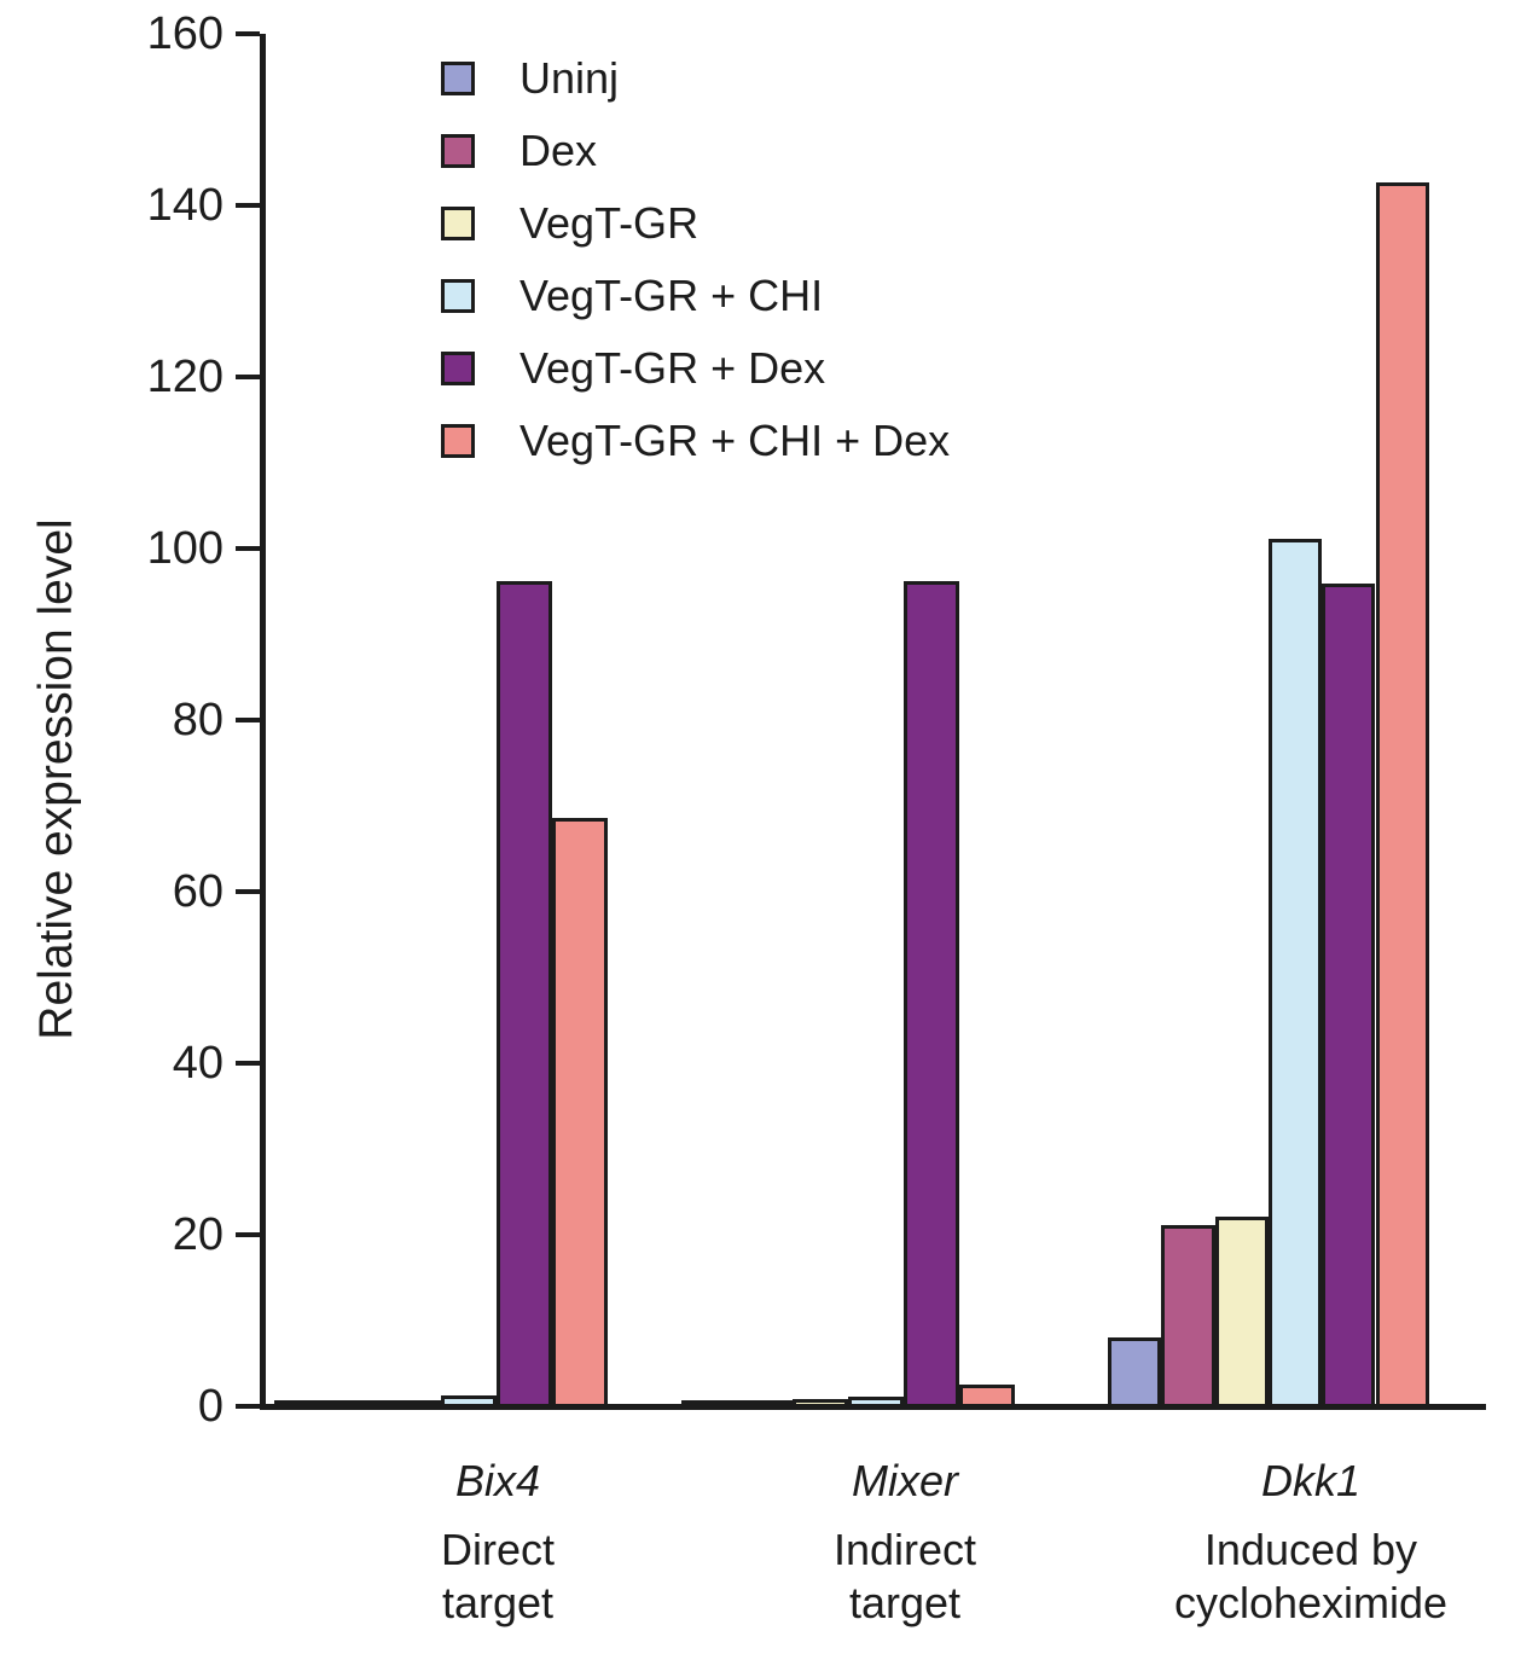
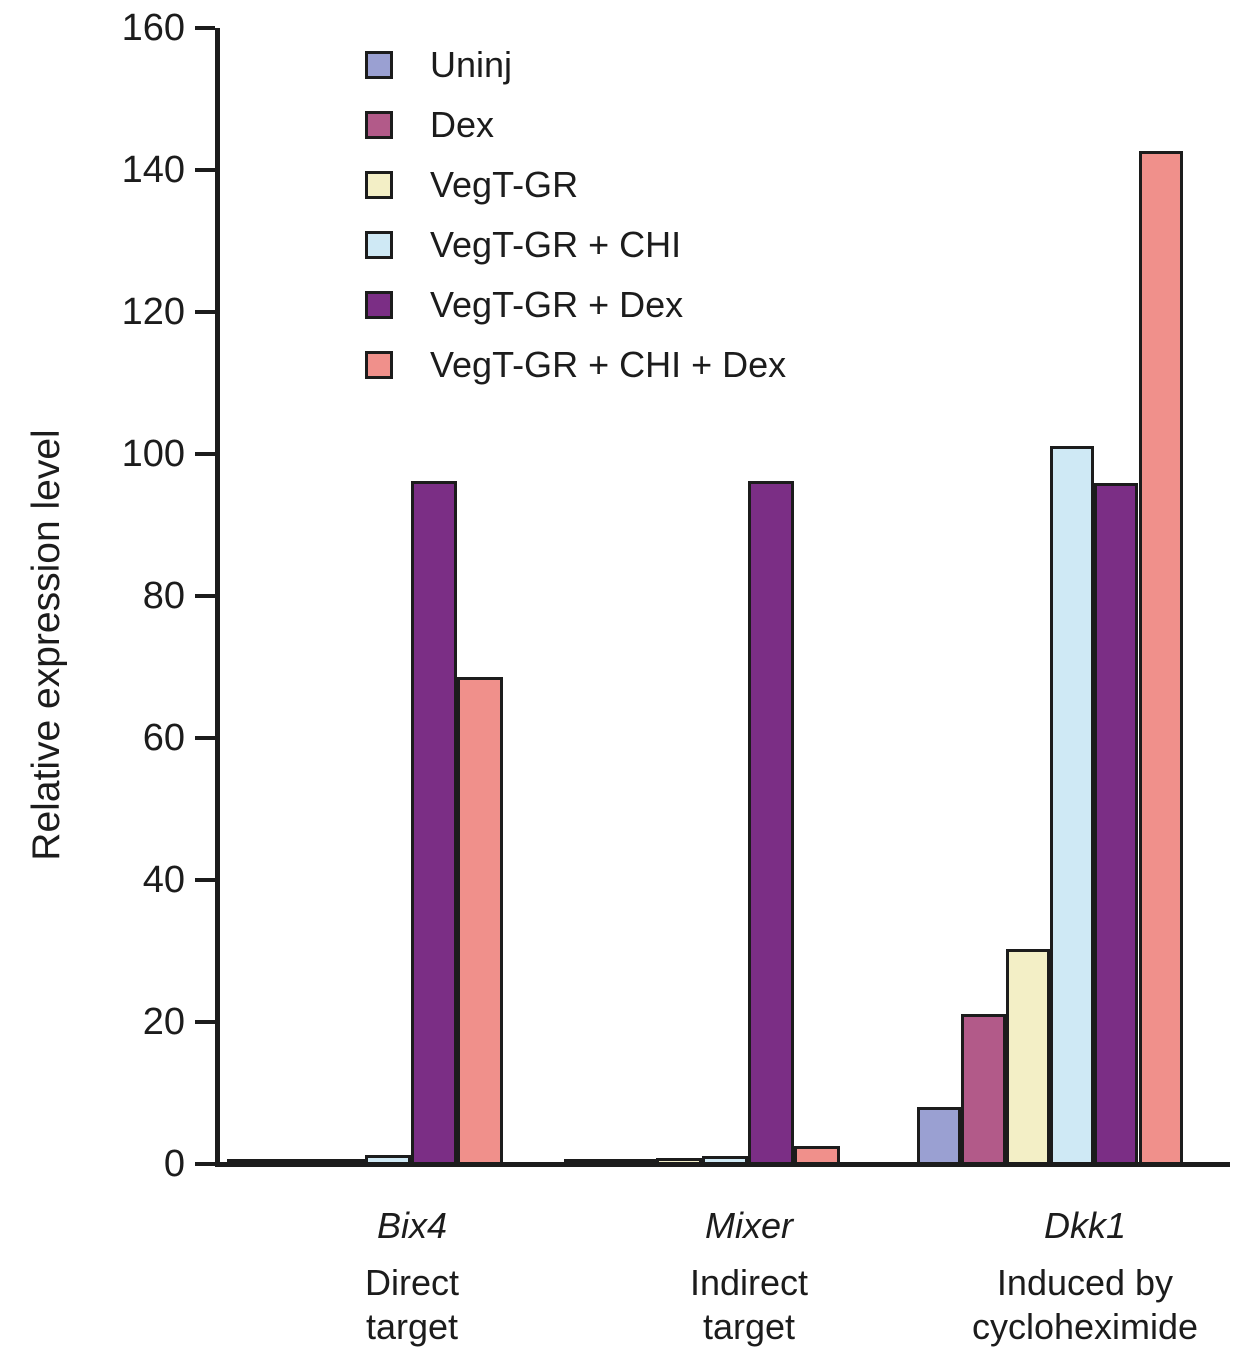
VegT-GR/Dkk1: 22 -> 30
